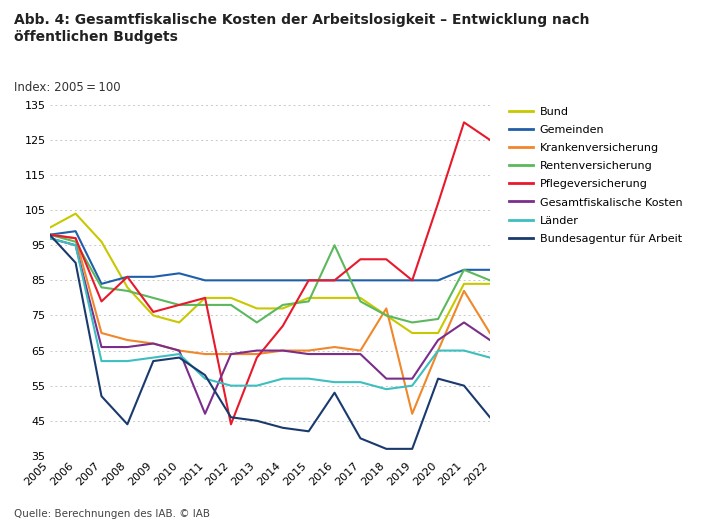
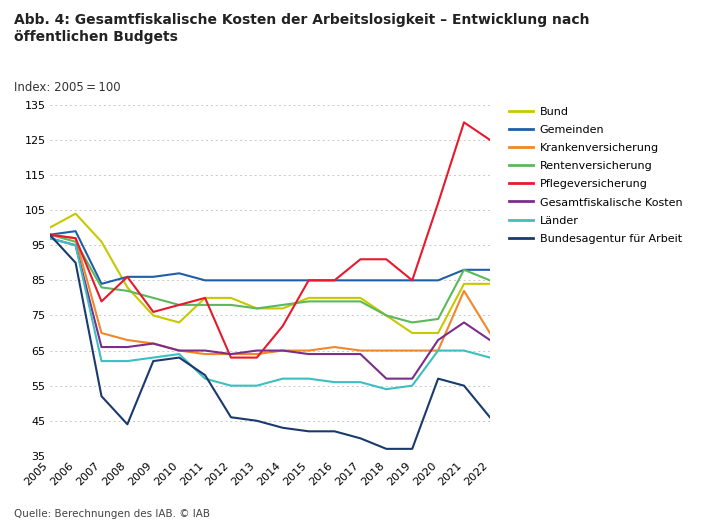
Gesamtfiskalische Kosten/2011: 47 -> 65
Pflegeversicherung/2012: 44 -> 63
Rentenversicherung/2013: 73 -> 77
Rentenversicherung/2016: 95 -> 79
Bundesagentur für Arbeit/2016: 53 -> 42
Krankenversicherung/2018: 77 -> 65
Krankenversicherung/2019: 47 -> 65
